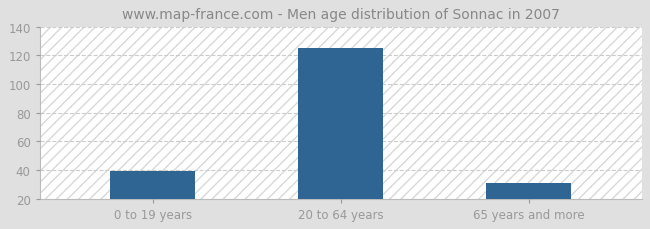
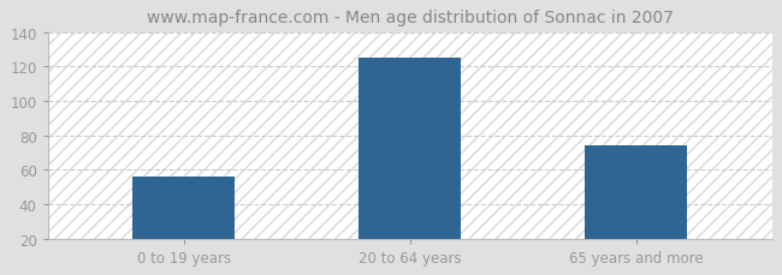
0 to 19 years: 39 -> 56
65 years and more: 31 -> 74
